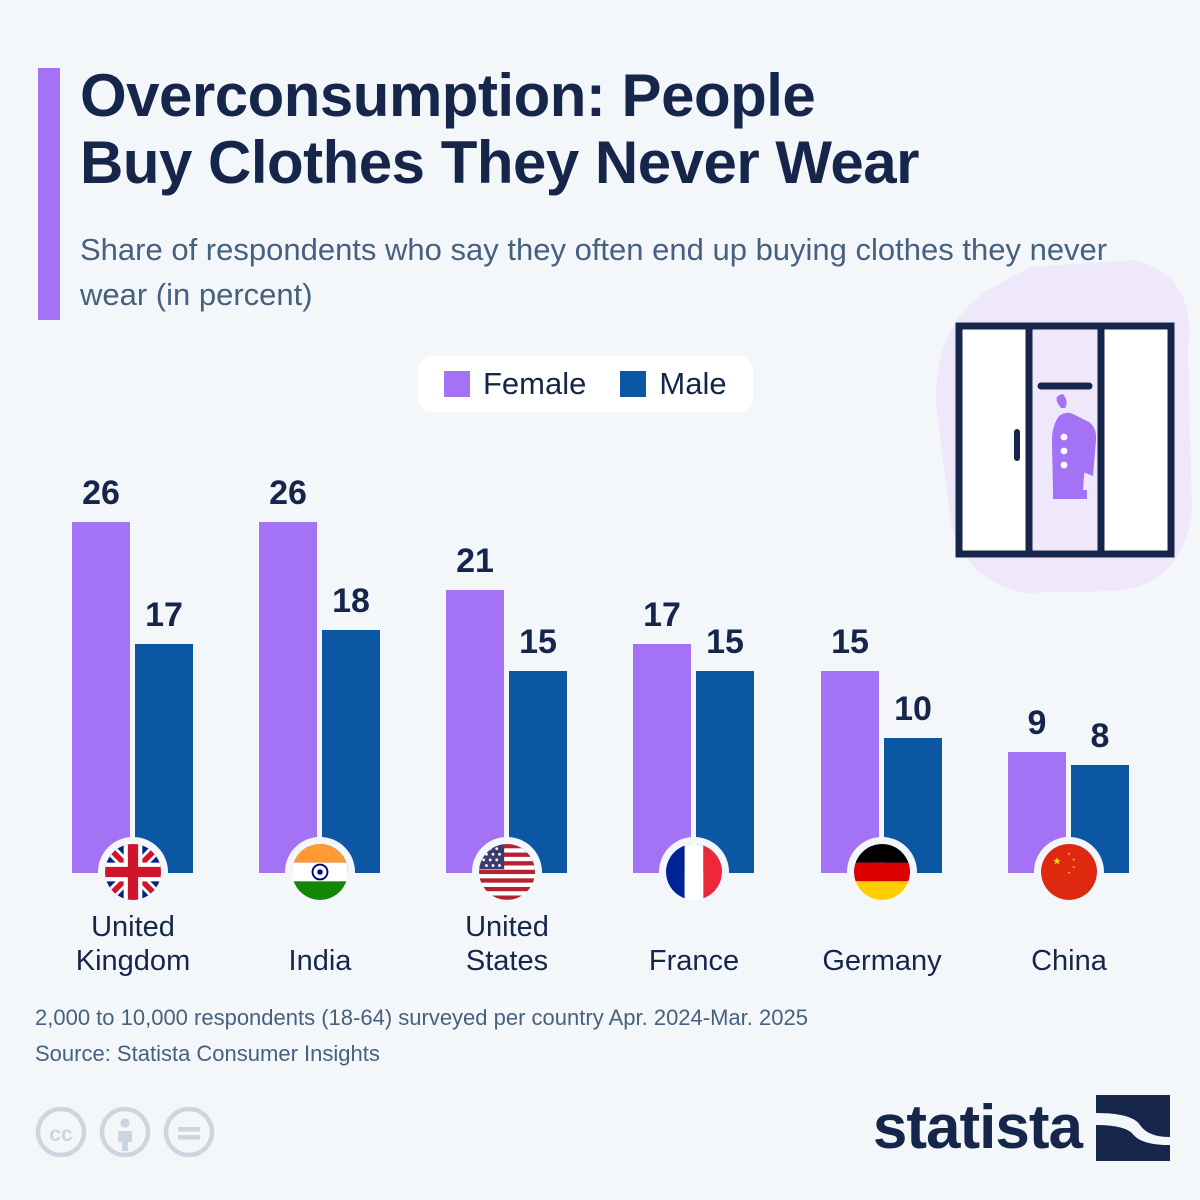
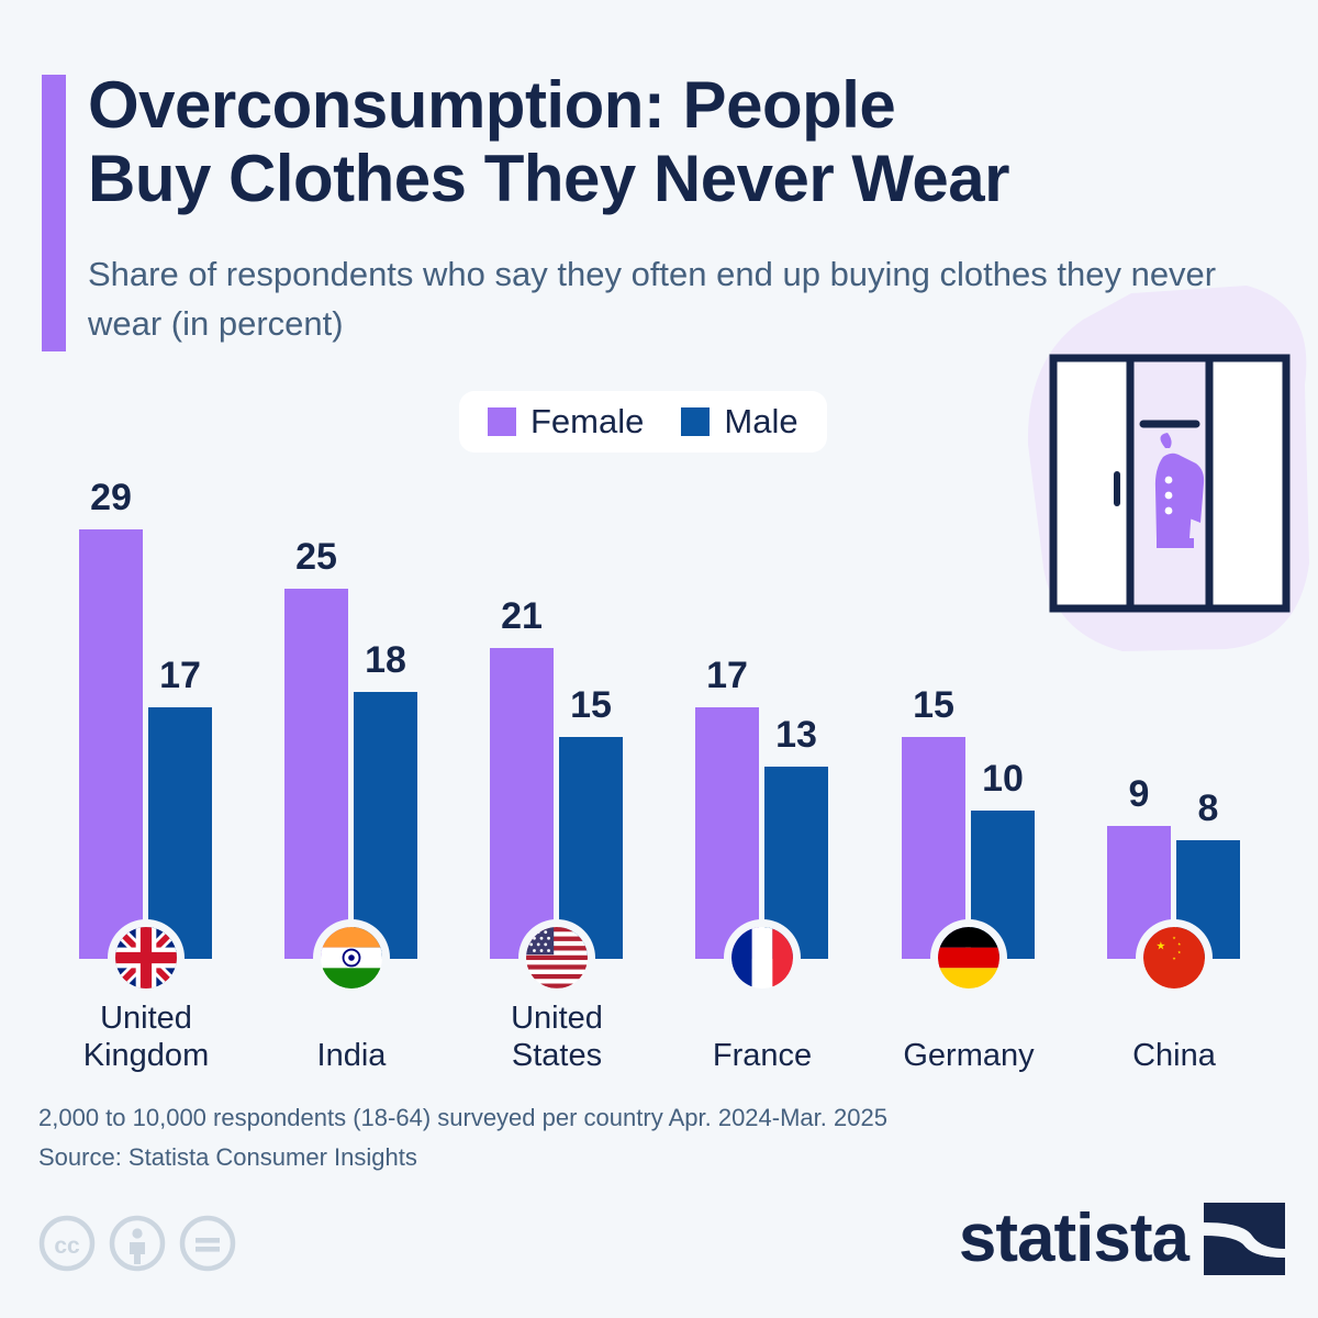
Female/United Kingdom: 26 -> 29
Female/India: 26 -> 25
Male/France: 15 -> 13
